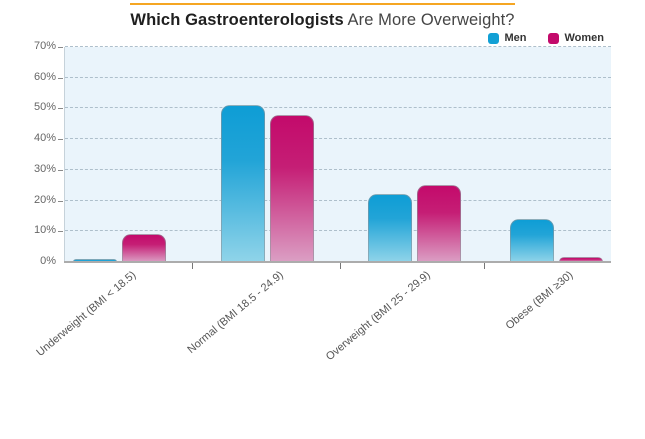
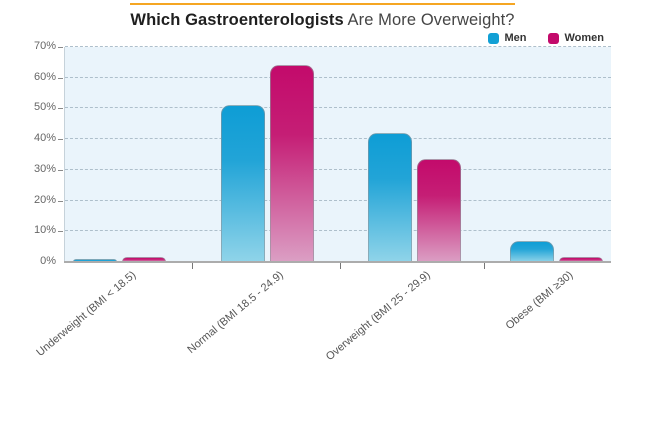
Women/Underweight (BMI < 18.5): 9% -> 2%
Women/Normal (BMI 18.5 - 24.9): 48% -> 64%
Men/Overweight (BMI 25 - 29.9): 22% -> 42%
Women/Overweight (BMI 25 - 29.9): 25% -> 34%
Men/Obese (BMI ≥30): 14% -> 7%
